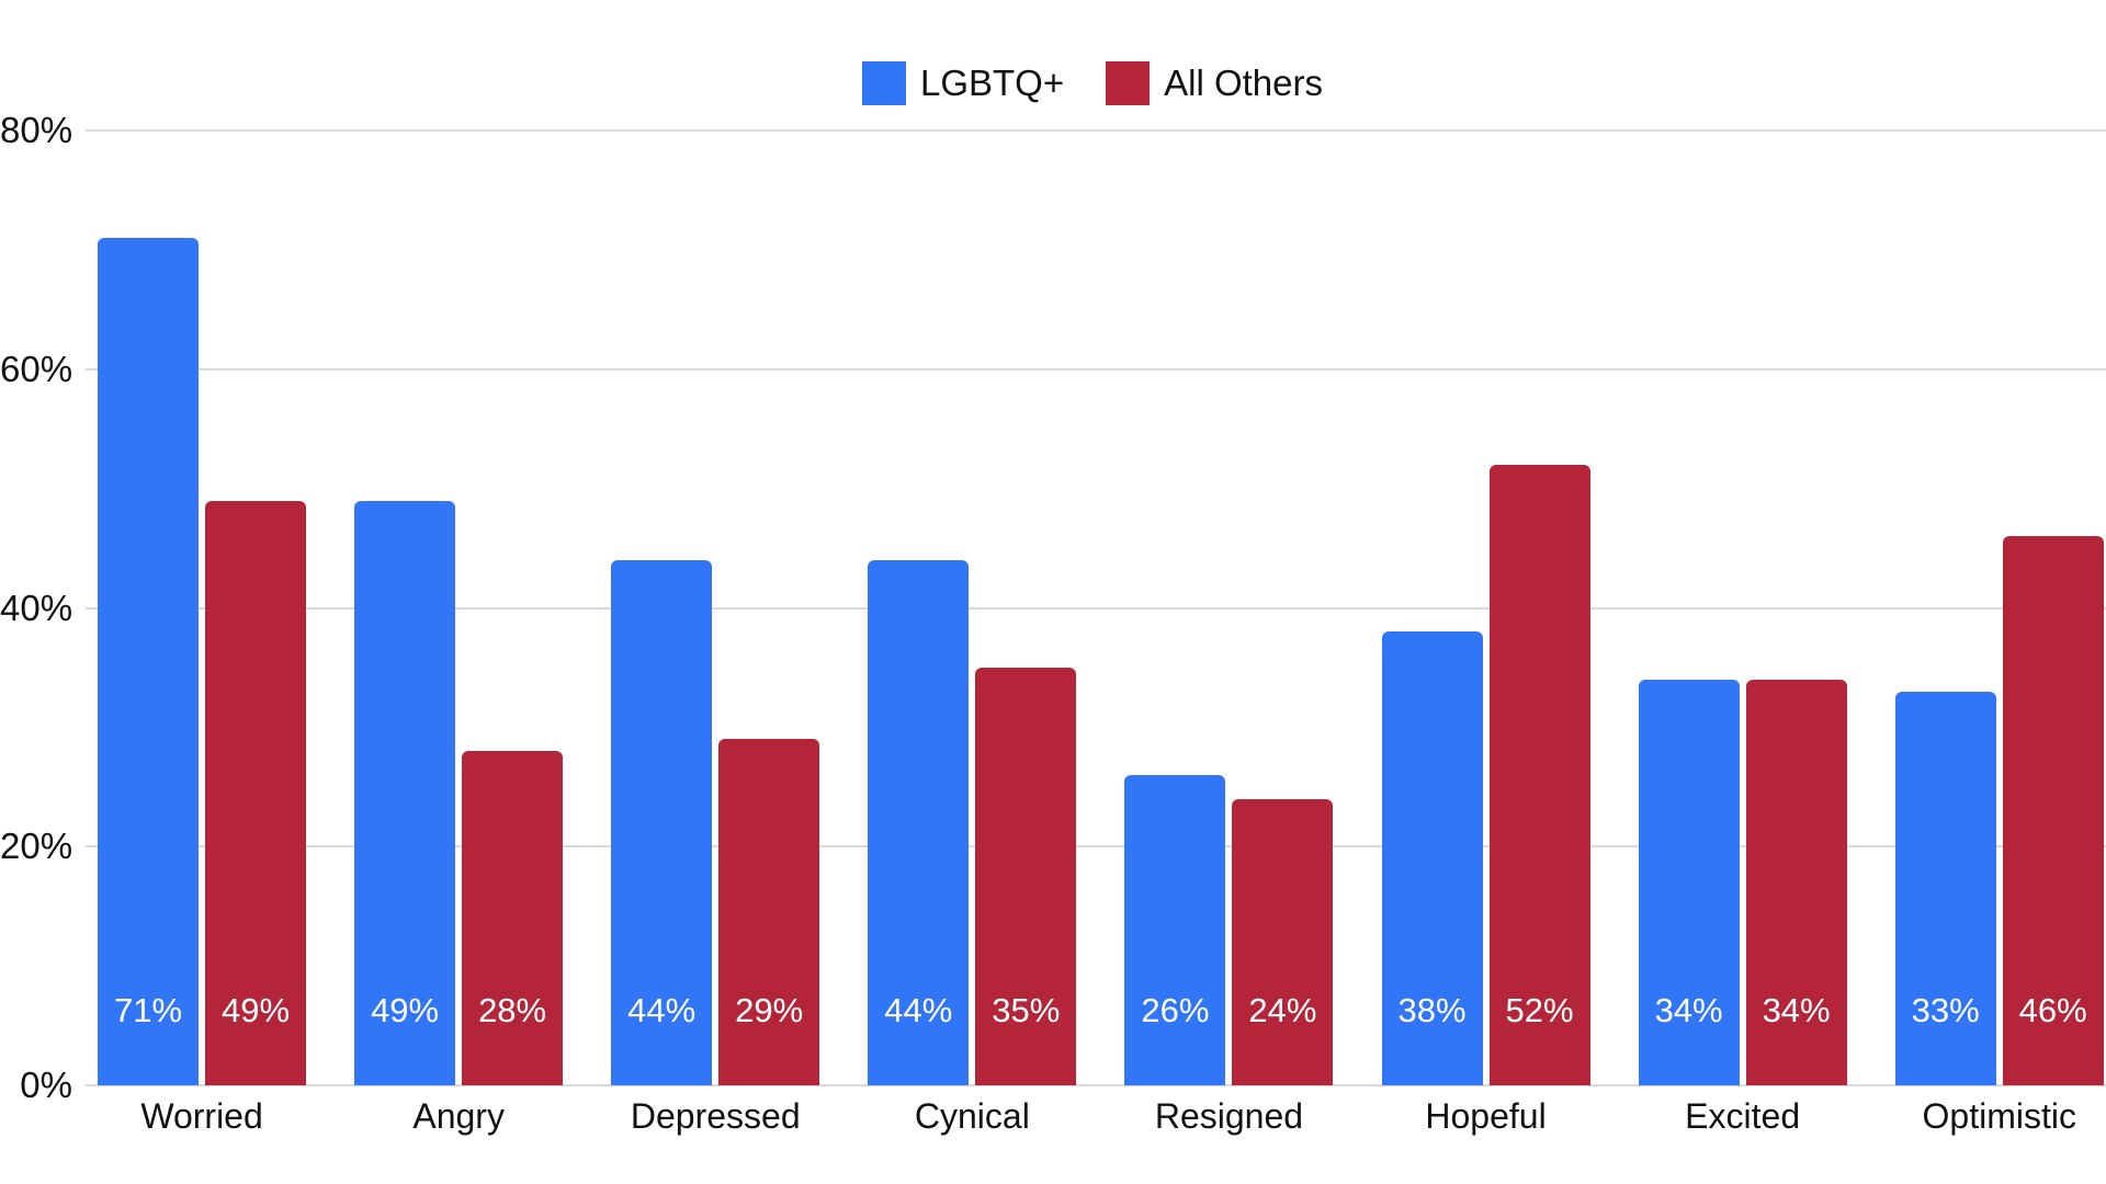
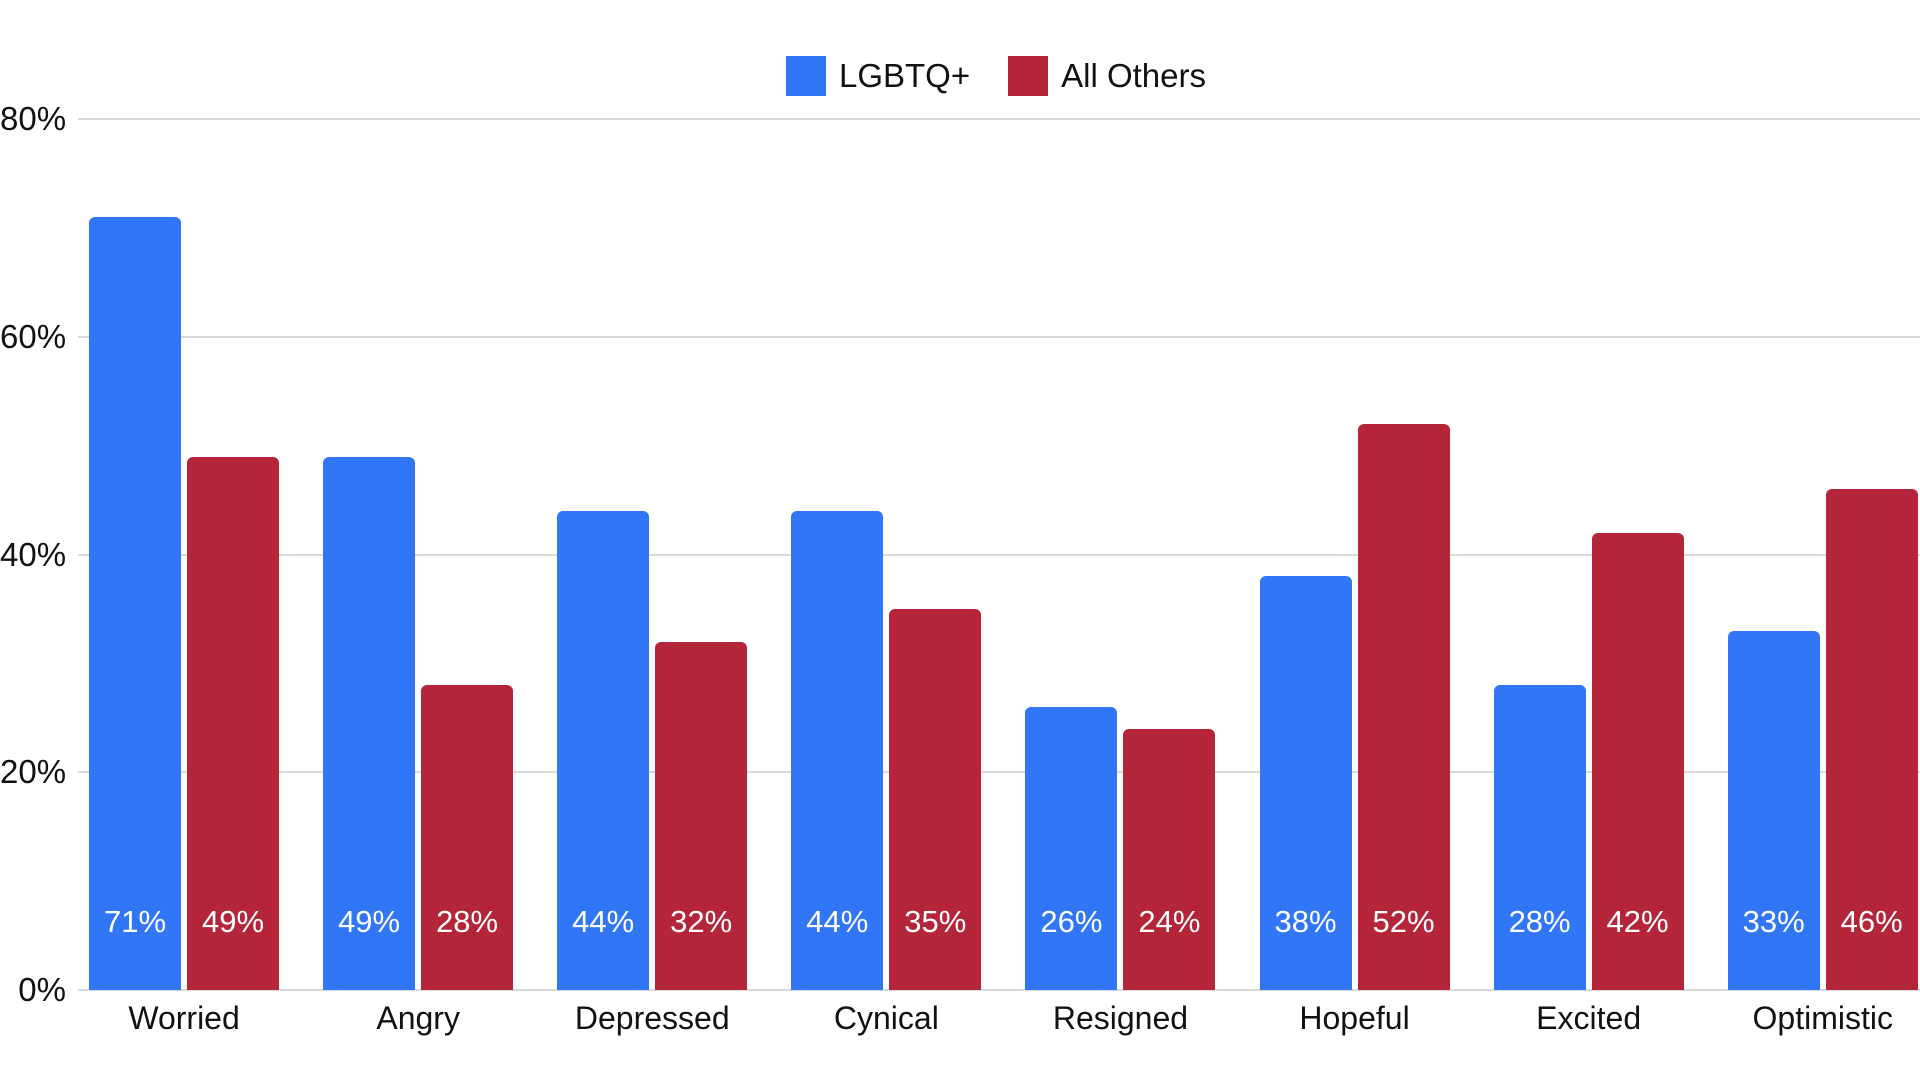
All Others/Depressed: 29% -> 32%
LGBTQ+/Excited: 34% -> 28%
All Others/Excited: 34% -> 42%
